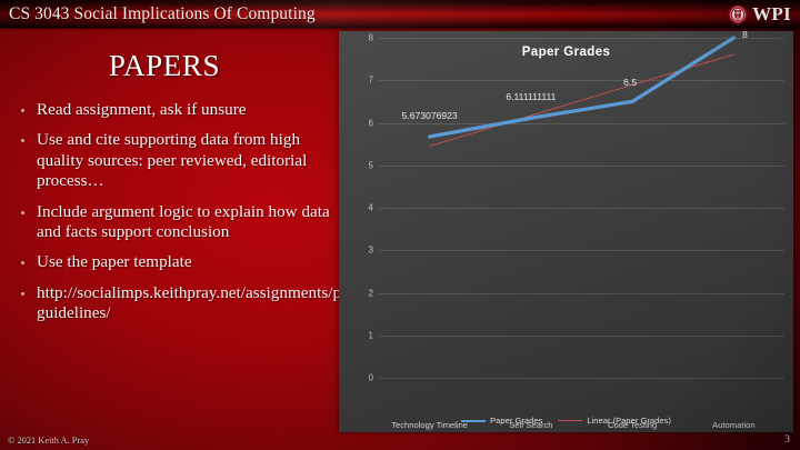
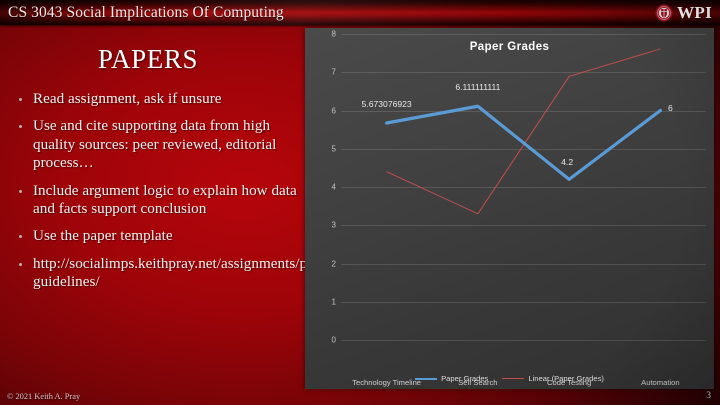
Linear (Paper Grades)/Technology Timeline: 5.5 -> 4.4
Linear (Paper Grades)/Self Search: 6.2 -> 3.3
Paper Grades/Code Testing: 6.5 -> 4.2
Paper Grades/Automation: 8 -> 6
